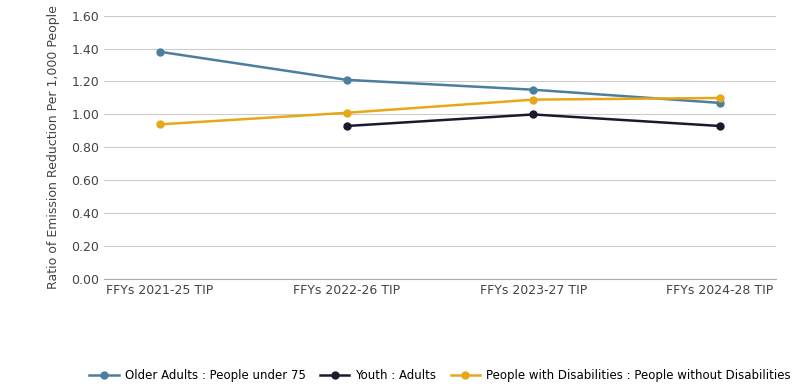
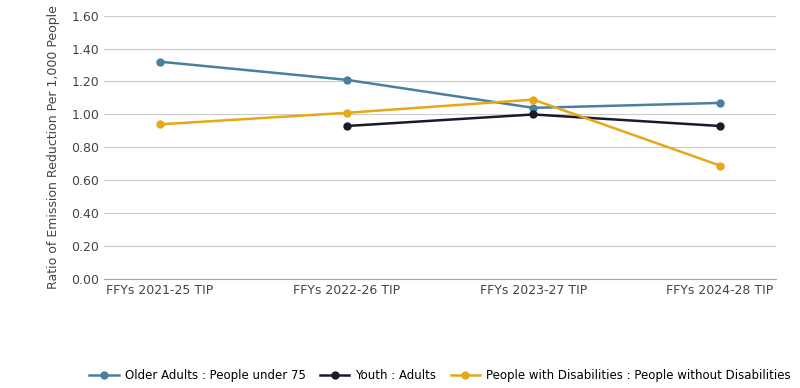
Older Adults : People under 75/FFYs 2021-25 TIP: 1.38 -> 1.32
Older Adults : People under 75/FFYs 2023-27 TIP: 1.15 -> 1.04
People with Disabilities : People without Disabilities/FFYs 2024-28 TIP: 1.10 -> 0.69
